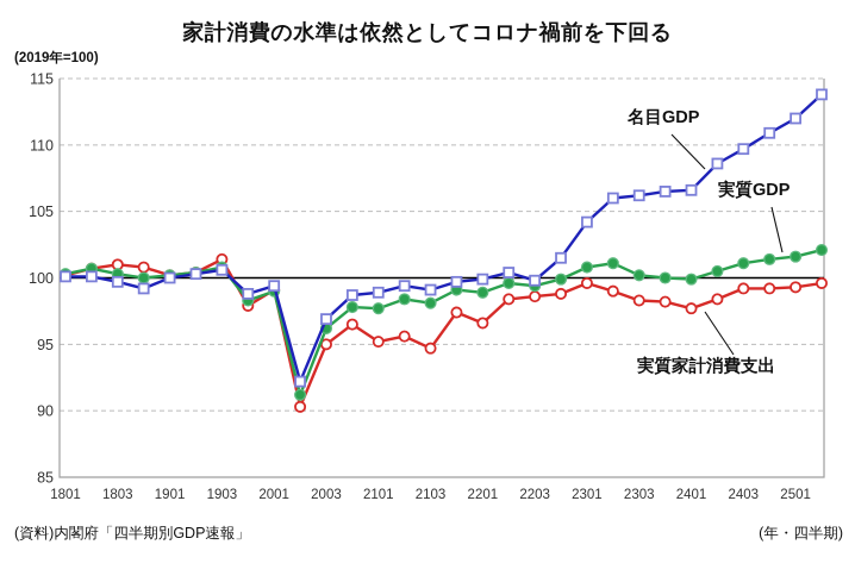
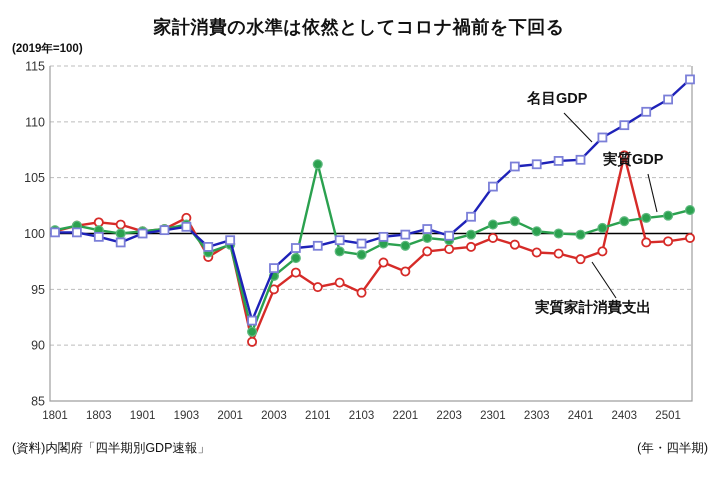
実質GDP/2101: 97.7 -> 106.2
実質家計消費支出/2403: 99.2 -> 107.0
